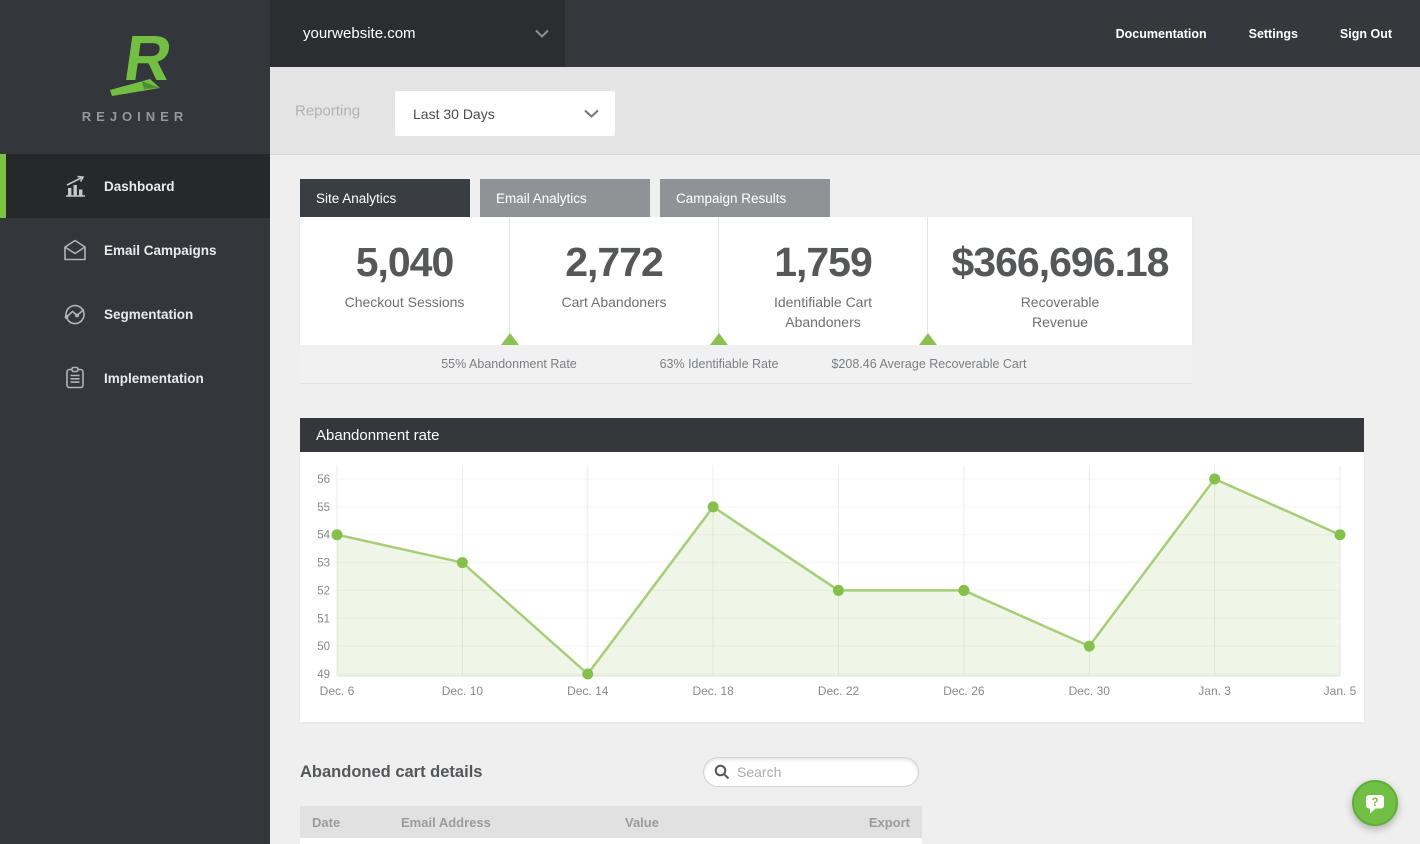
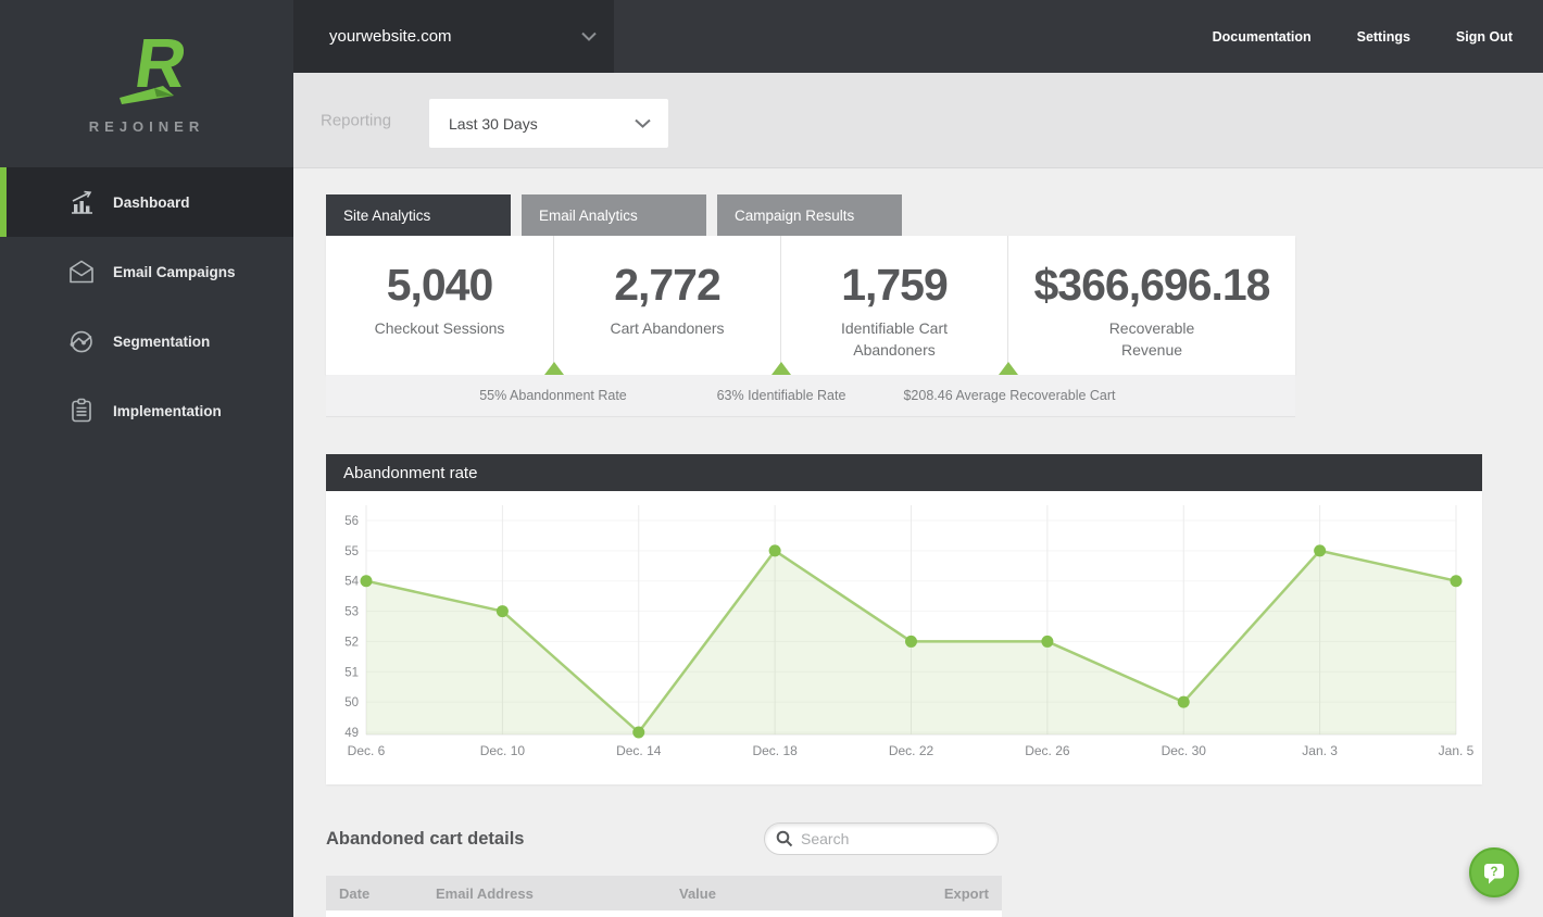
Jan. 3: 56 -> 55
